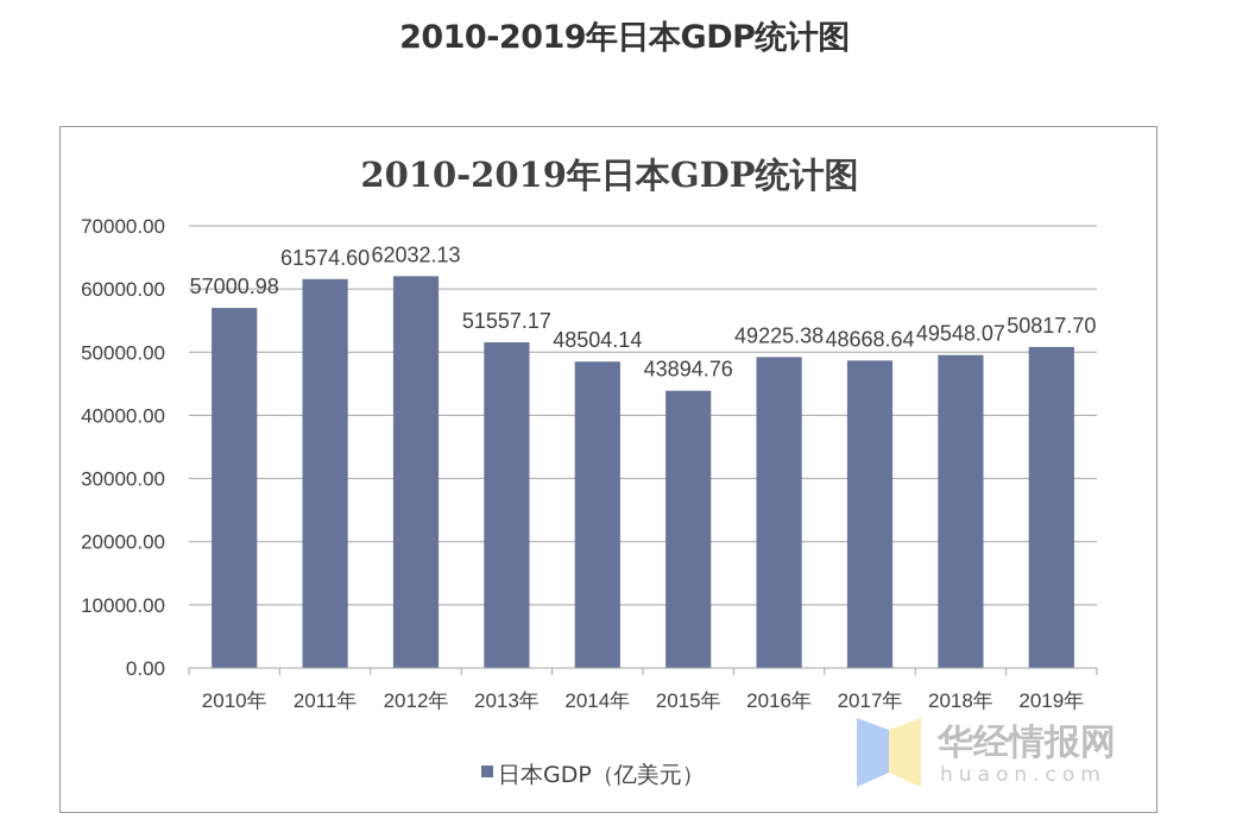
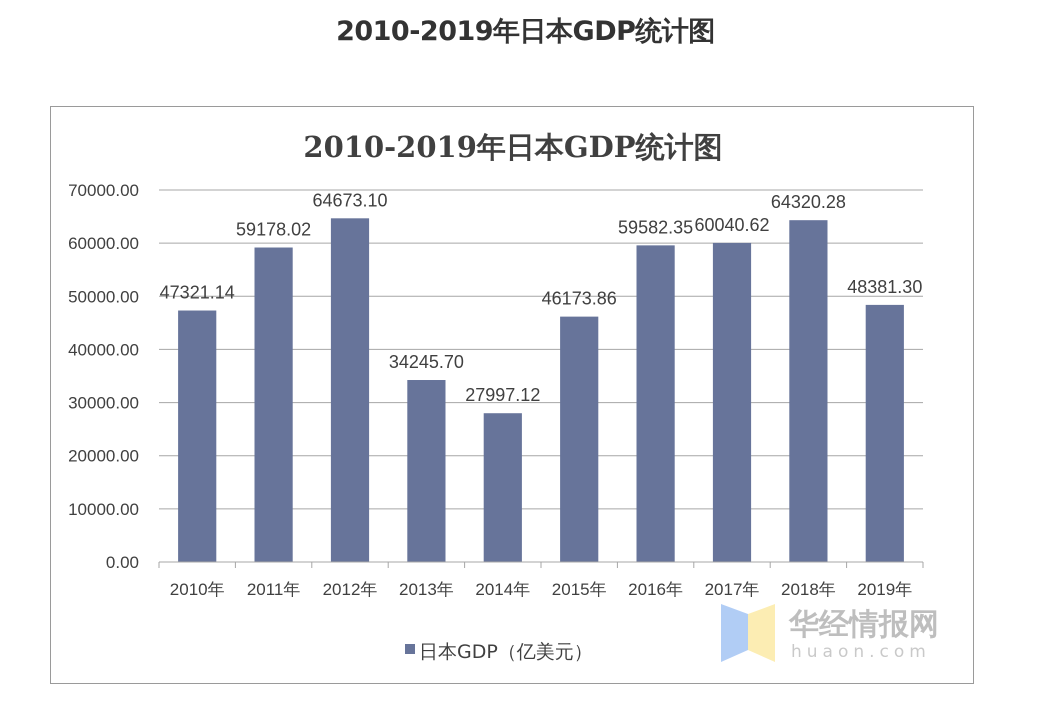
2010年: 57000.98 -> 47321.14
2011年: 61574.60 -> 59178.02
2012年: 62032.13 -> 64673.10
2013年: 51557.17 -> 34245.70
2014年: 48504.14 -> 27997.12
2015年: 43894.76 -> 46173.86
2016年: 49225.38 -> 59582.35
2017年: 48668.64 -> 60040.62
2018年: 49548.07 -> 64320.28
2019年: 50817.70 -> 48381.30
